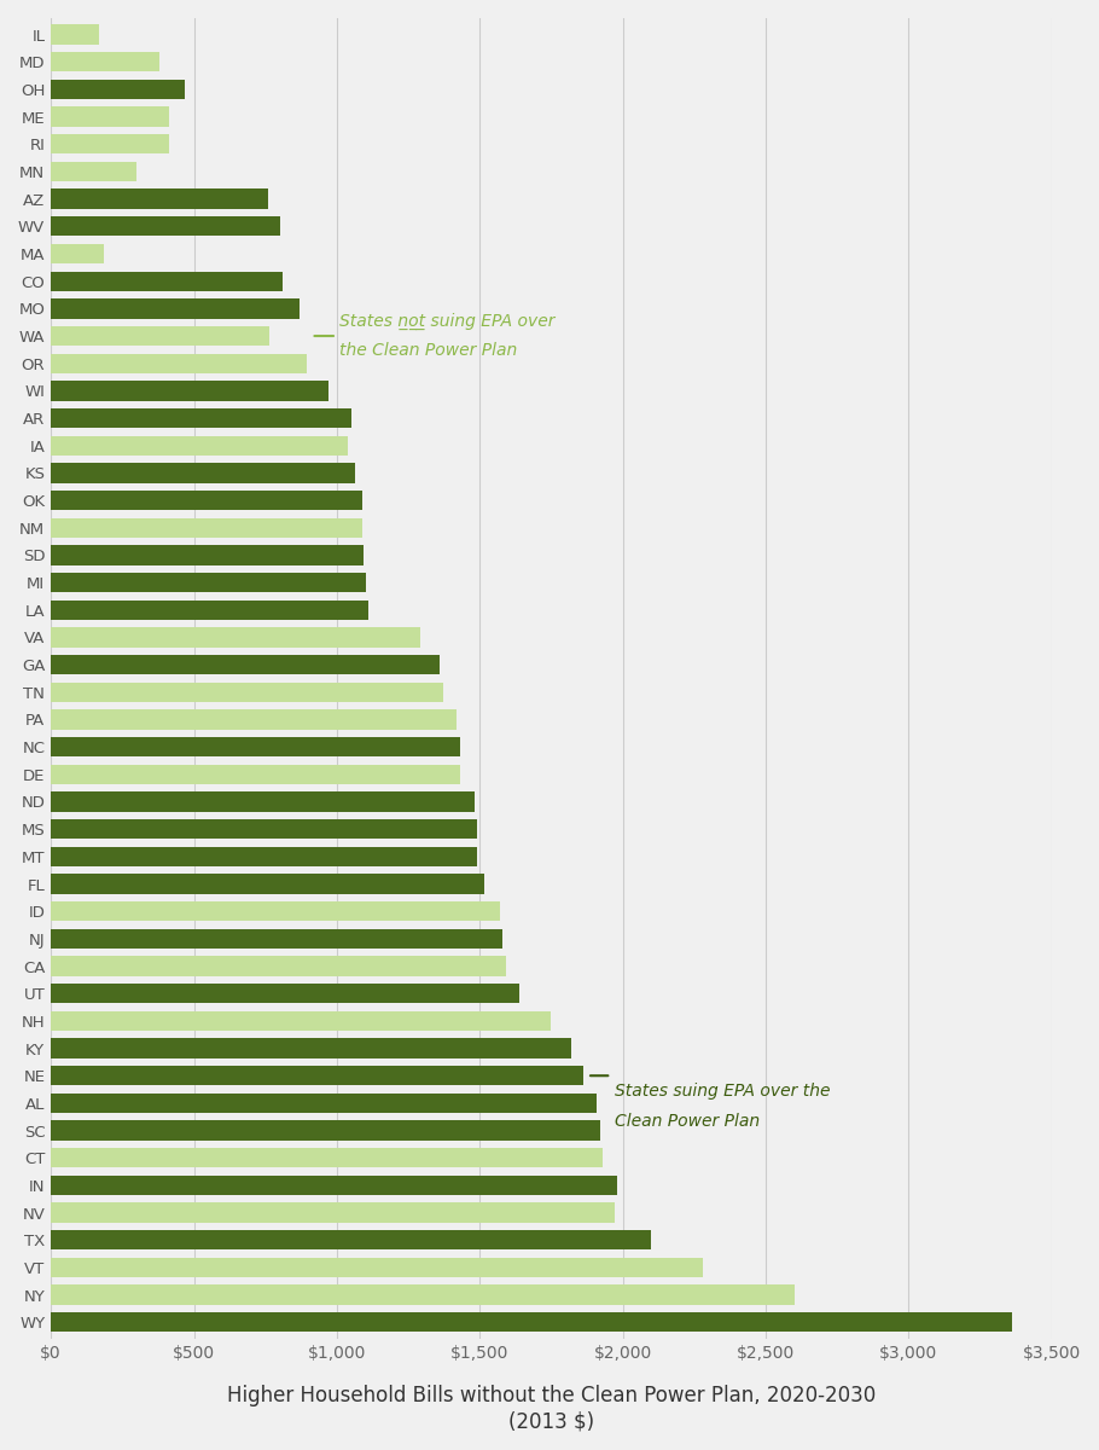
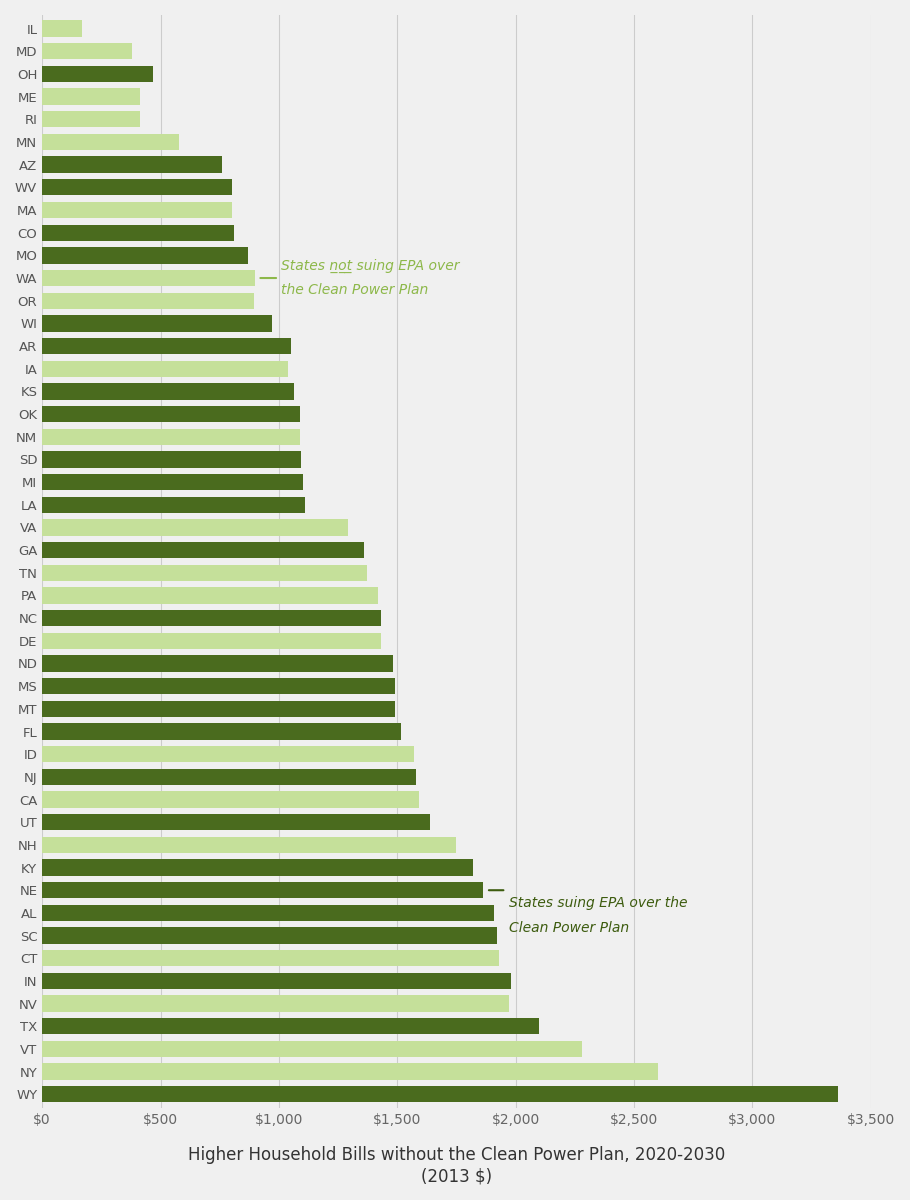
MN: $300 -> $580
MA: $185 -> $800
WA: $765 -> $900
